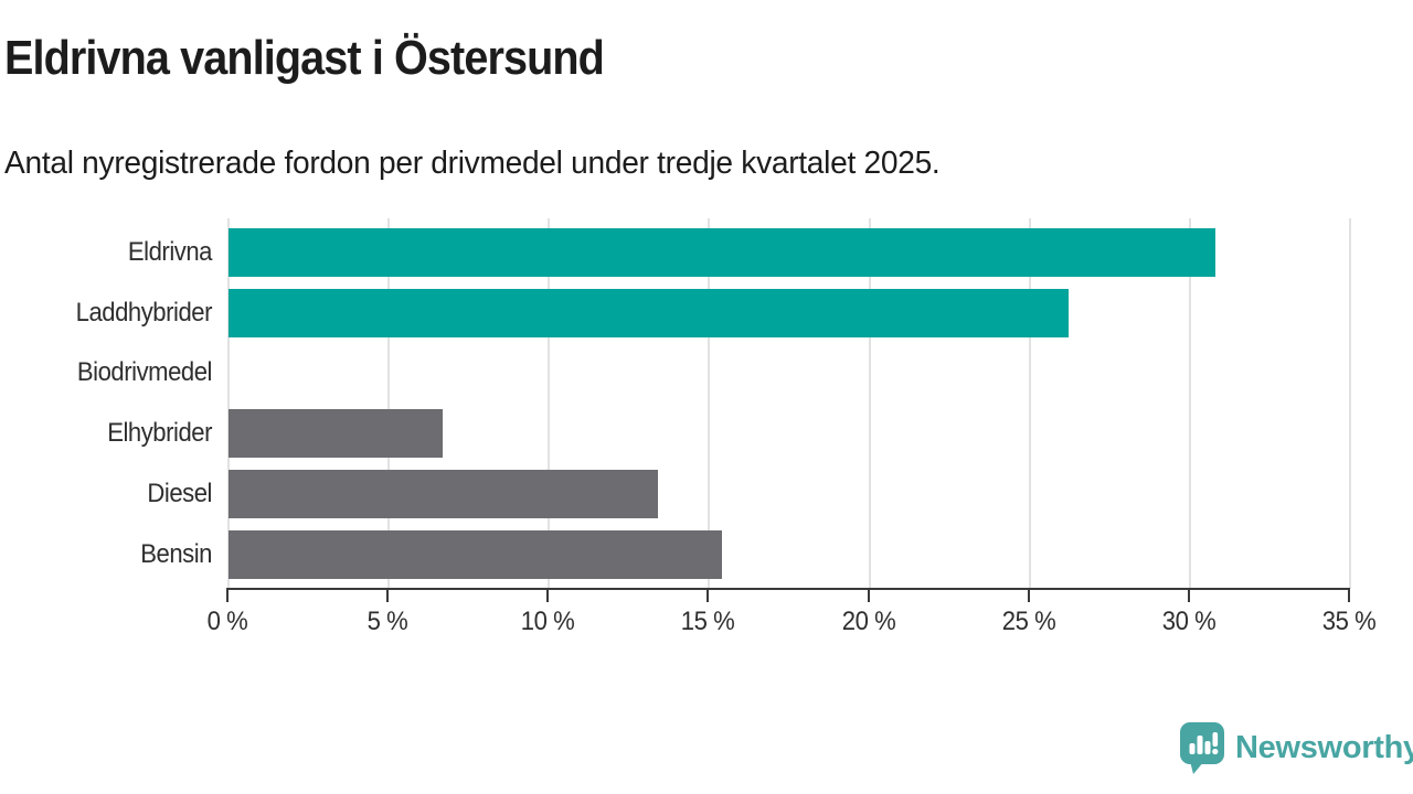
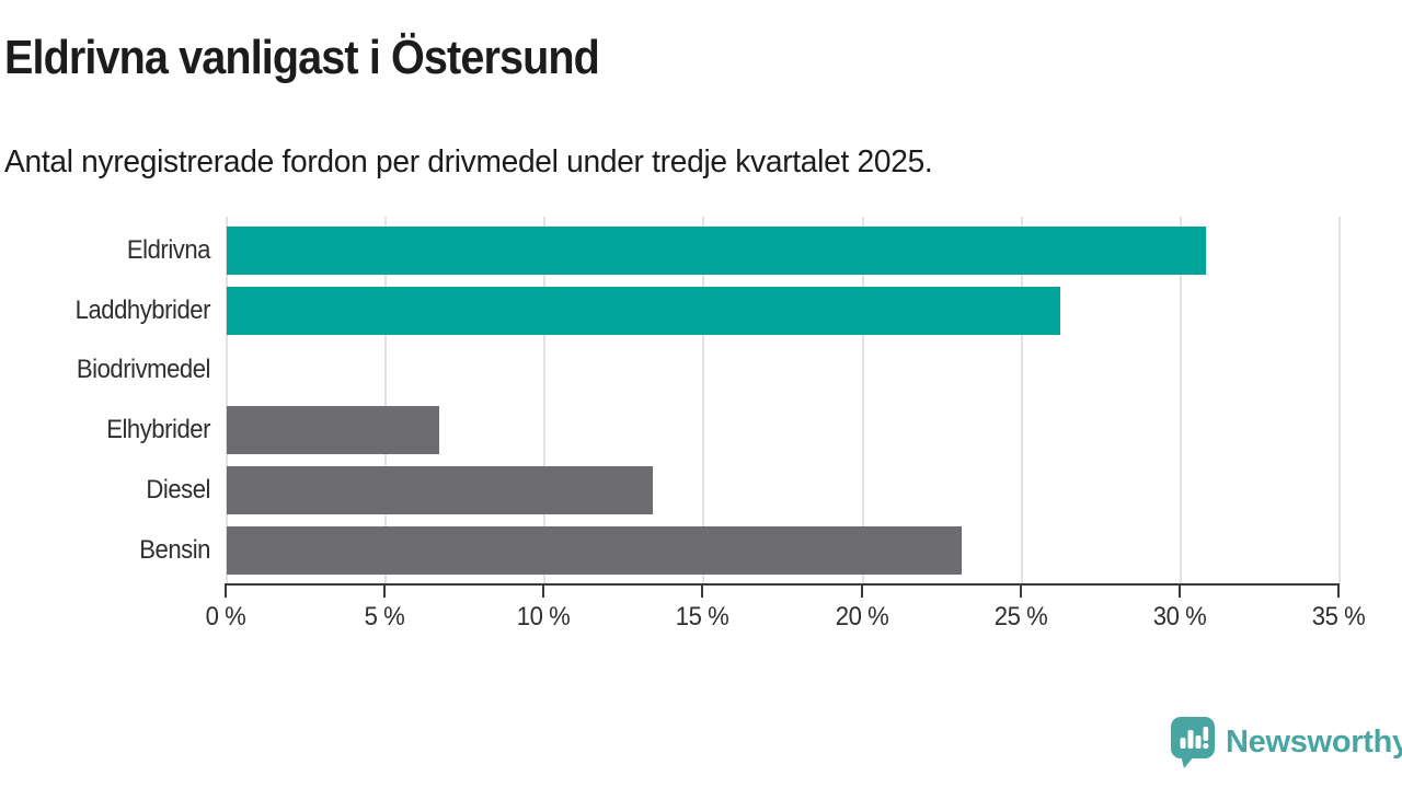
Bensin: 15.4% -> 23.1%
